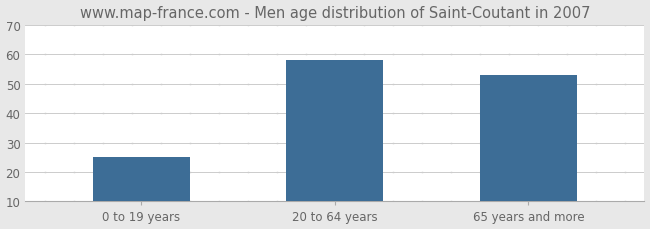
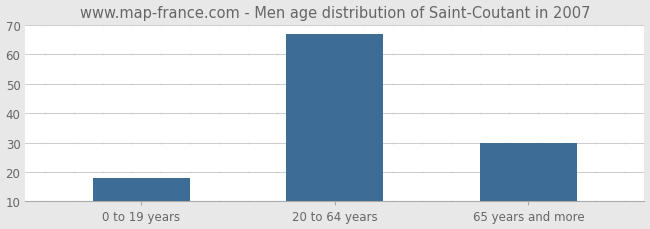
0 to 19 years: 25 -> 18
20 to 64 years: 58 -> 67
65 years and more: 53 -> 30
